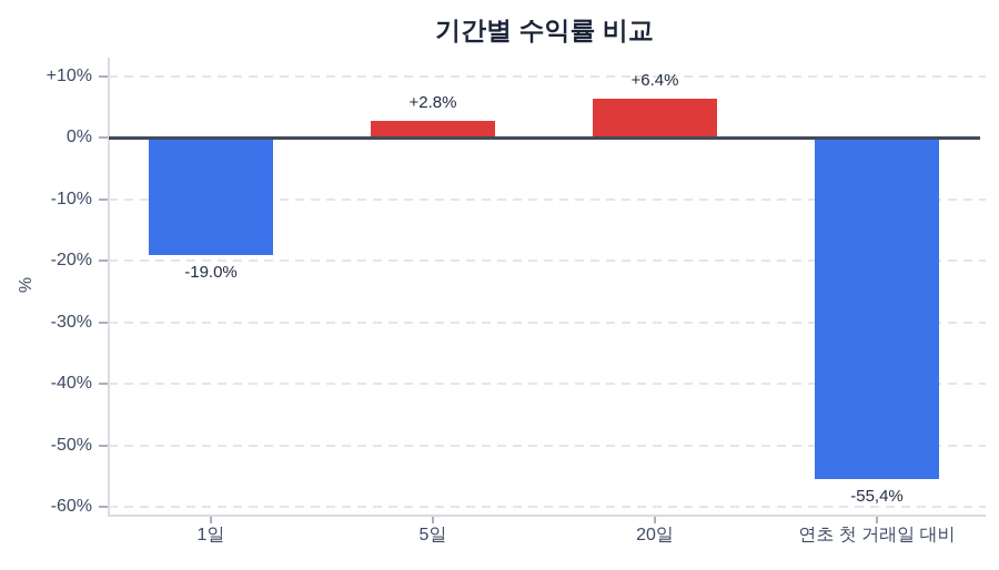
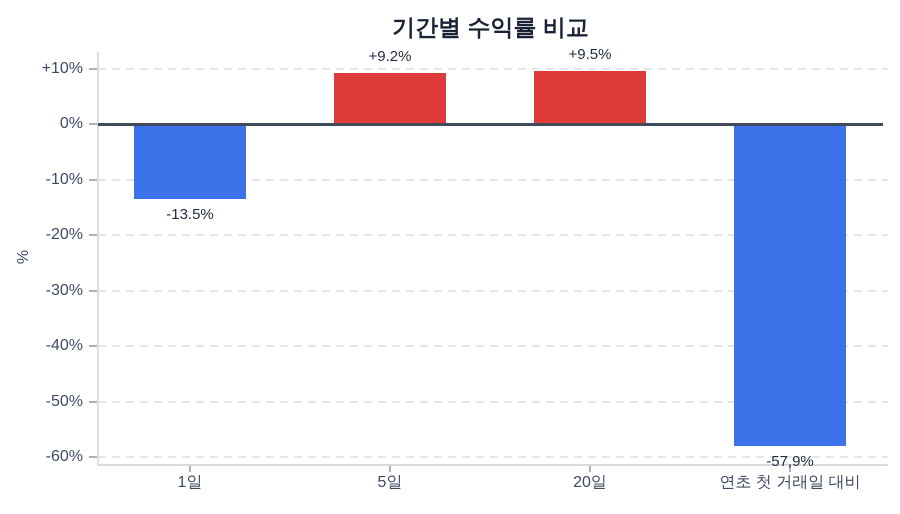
1일: -19.0% -> -13.5%
5일: +2.8% -> +9.2%
20일: +6.4% -> +9.5%
연초 첫 거래일 대비: -55,4% -> -57,9%
